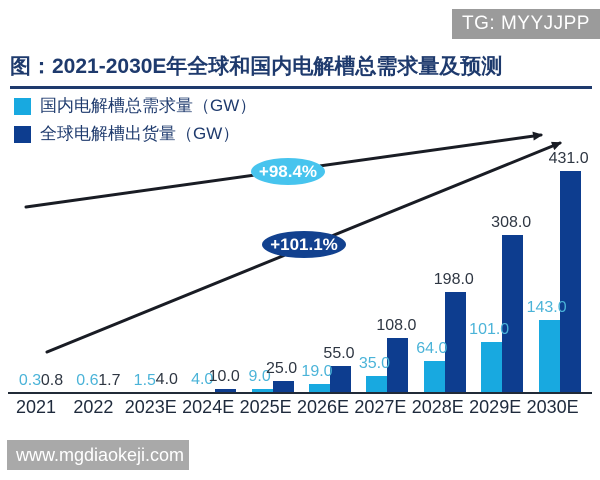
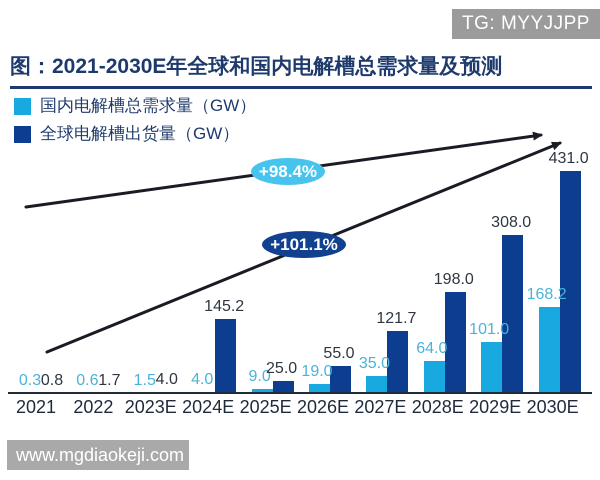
全球电解槽出货量（GW）/2024E: 10.0 -> 145.2
全球电解槽出货量（GW）/2027E: 108.0 -> 121.7
国内电解槽总需求量（GW）/2030E: 143.0 -> 168.2
